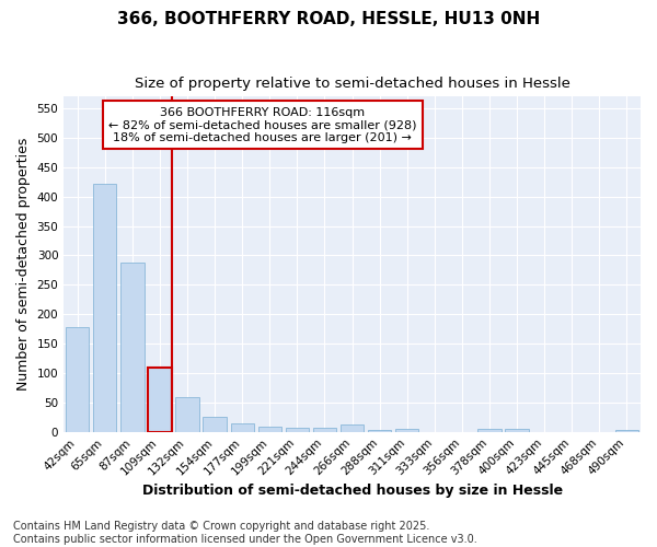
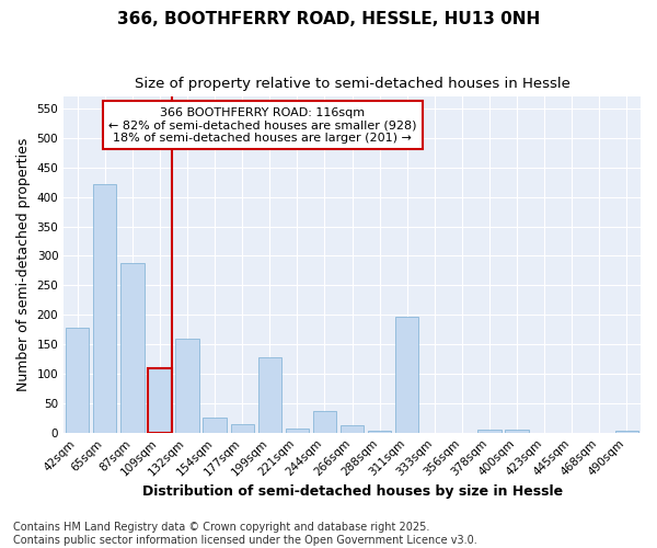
132sqm: 59 -> 160
199sqm: 8 -> 128
244sqm: 7 -> 36
311sqm: 6 -> 196
